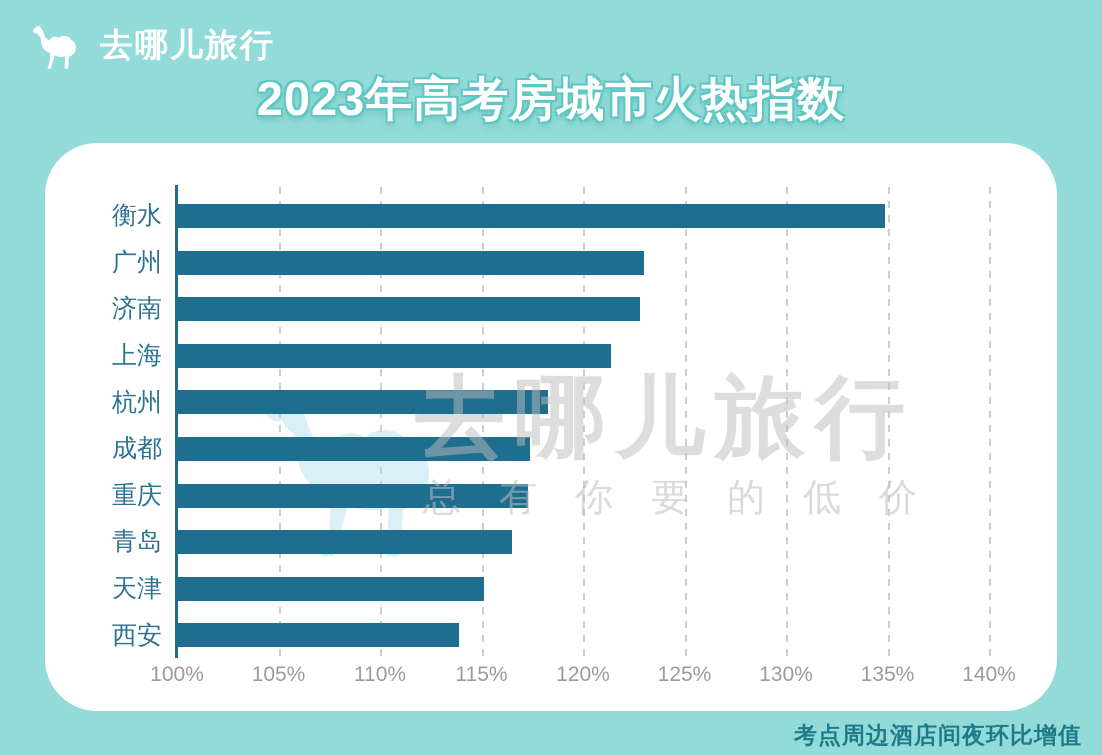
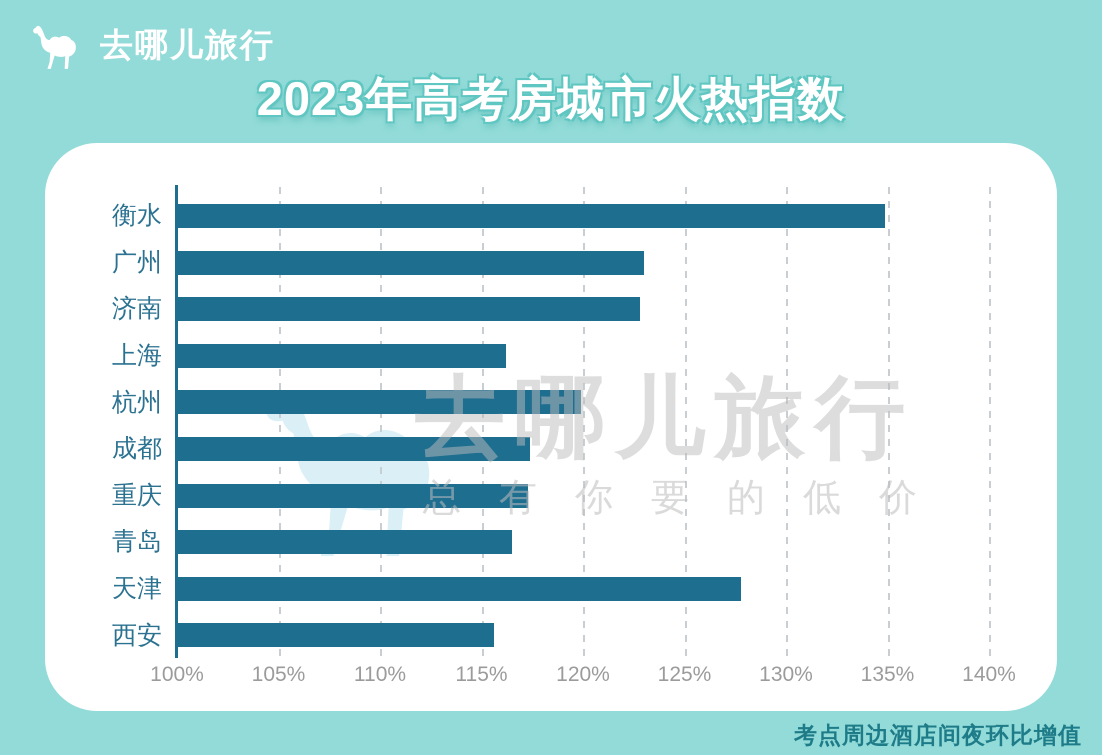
上海: 121.4% -> 116.2%
杭州: 118.3% -> 119.9%
天津: 115.1% -> 127.8%
西安: 113.9% -> 115.6%
